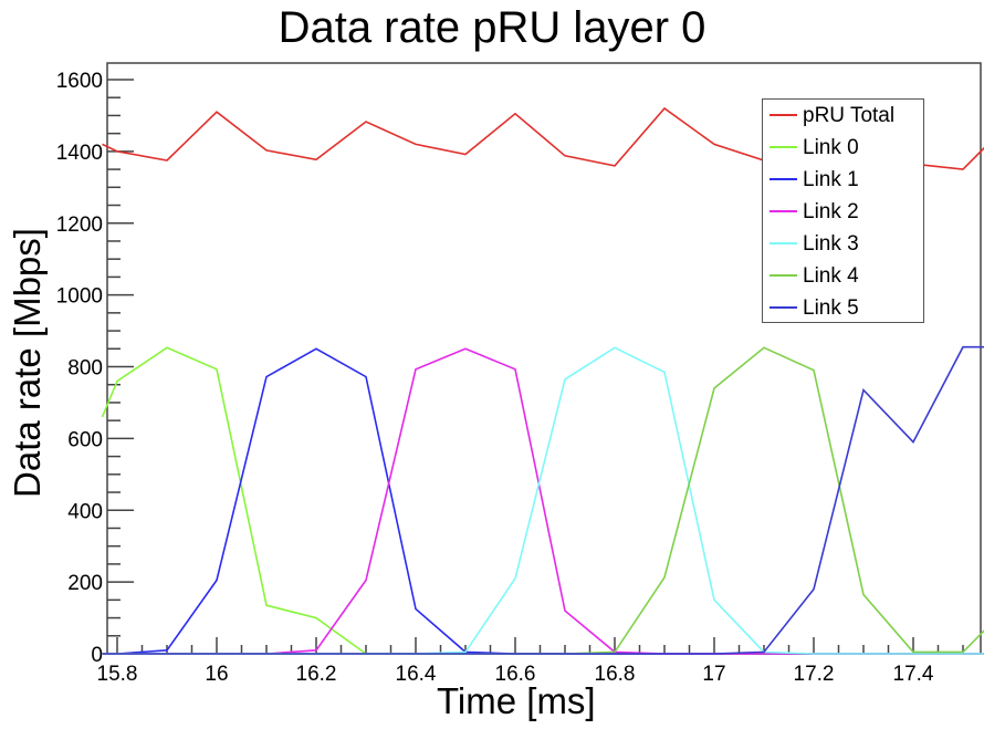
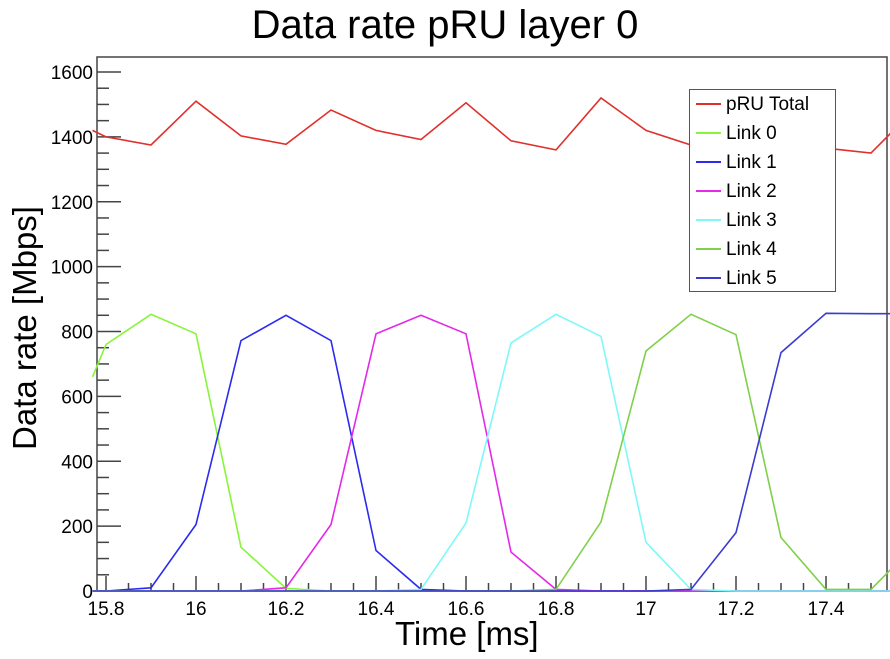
Link 0/16.2: 100 -> 10
Link 5/17.4: 590 -> 860
